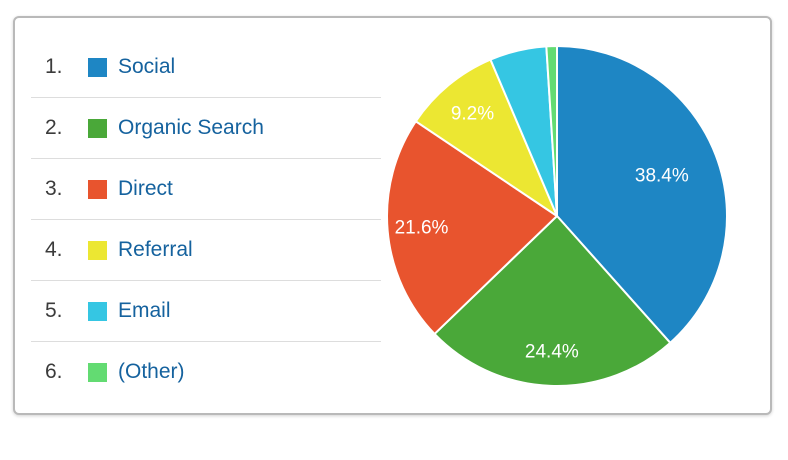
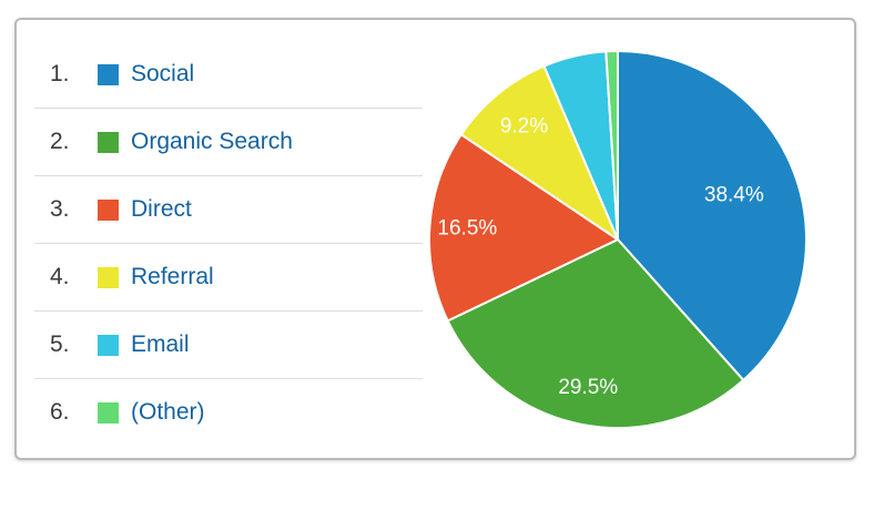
Organic Search: 24.4% -> 29.5%
Direct: 21.6% -> 16.5%
